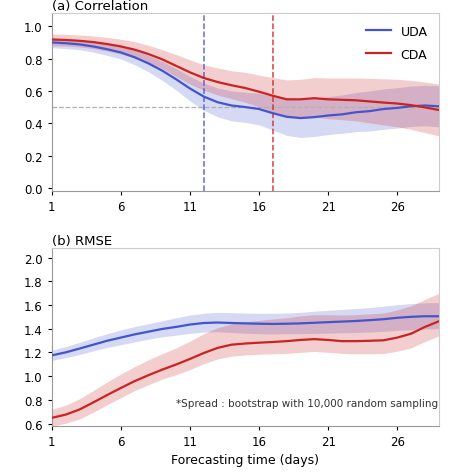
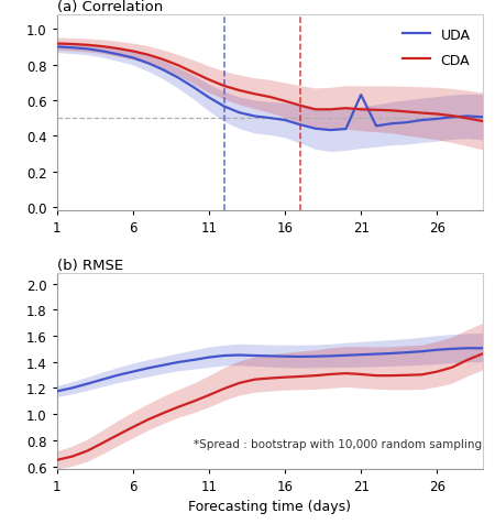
(a) Correlation/UDA/21: 0.45 -> 0.63
